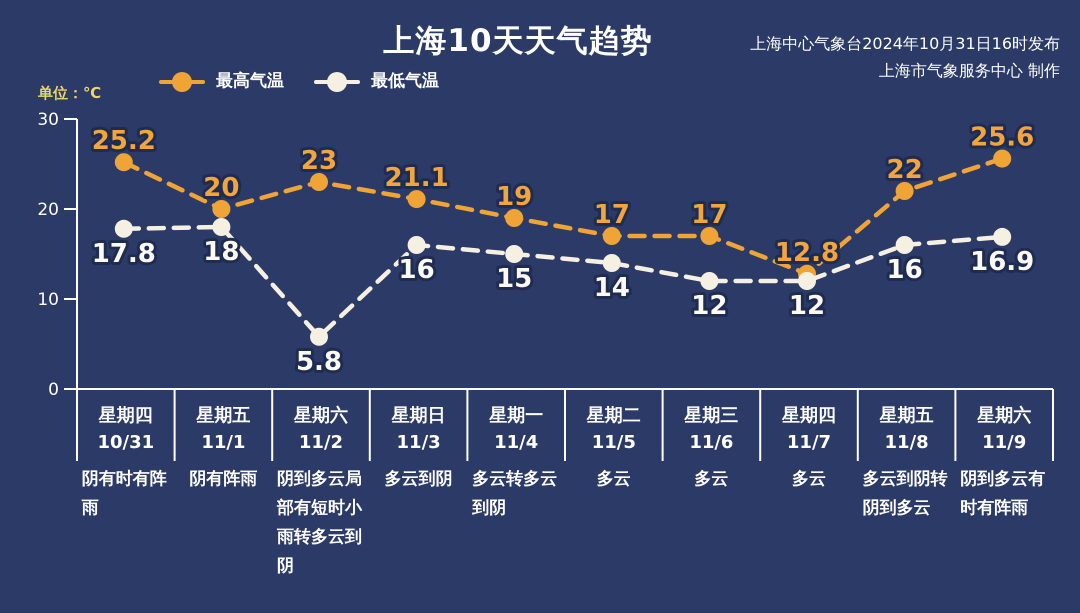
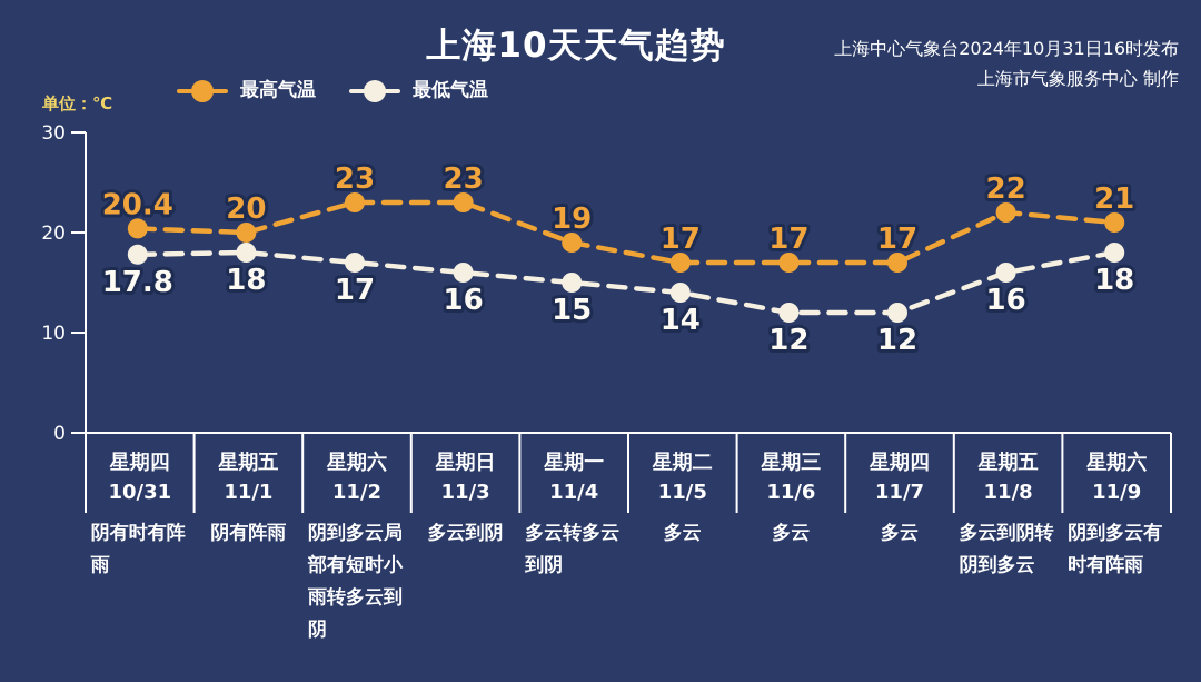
最高气温/10/31: 25.2 -> 20.4
最低气温/11/2: 5.8 -> 17
最高气温/11/3: 21.1 -> 23
最高气温/11/7: 12.8 -> 17
最高气温/11/9: 25.6 -> 21
最低气温/11/9: 16.9 -> 18
